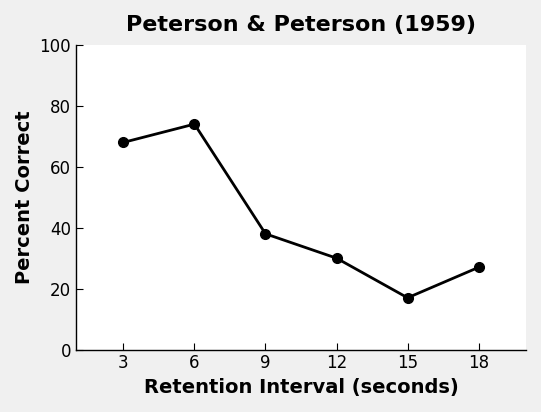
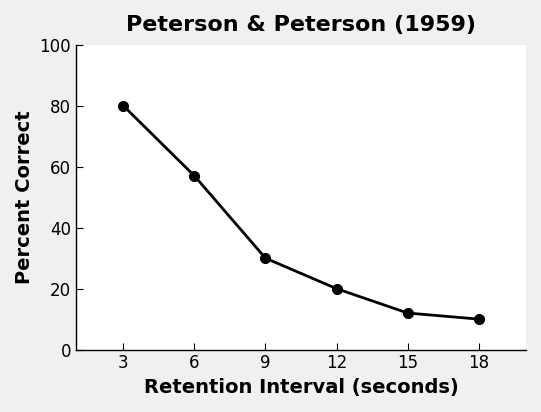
3: 68 -> 80
6: 74 -> 57
9: 38 -> 30
12: 30 -> 20
15: 17 -> 12
18: 27 -> 10
